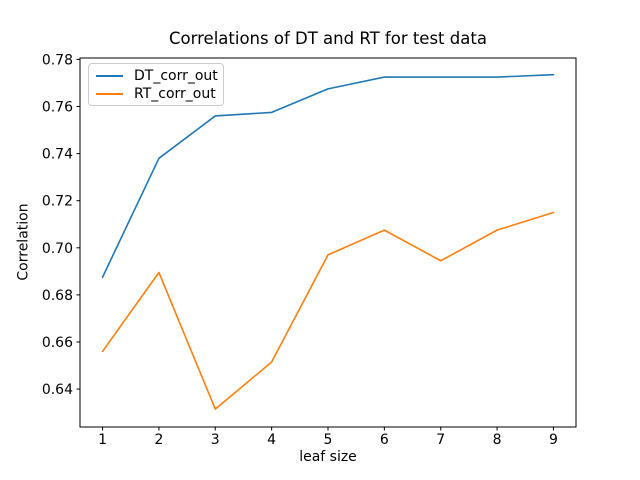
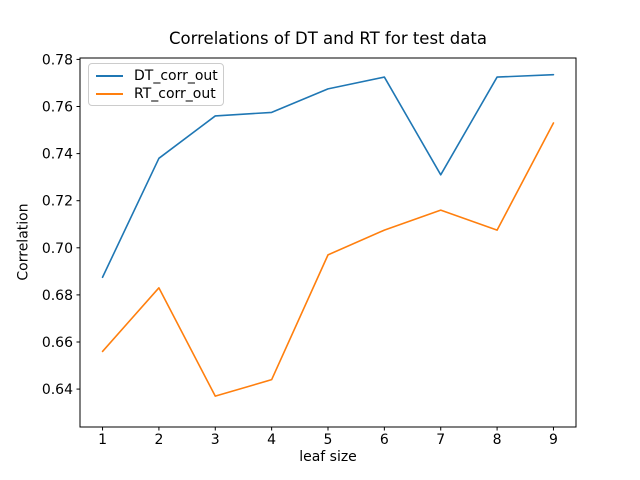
RT_corr_out/2: 0.690 -> 0.683
RT_corr_out/3: 0.631 -> 0.637
RT_corr_out/4: 0.651 -> 0.644
DT_corr_out/7: 0.772 -> 0.731
RT_corr_out/7: 0.695 -> 0.716
RT_corr_out/9: 0.715 -> 0.753
